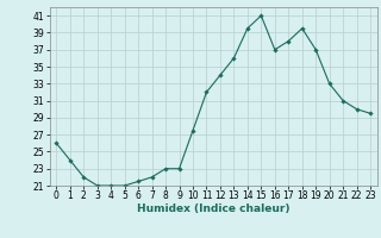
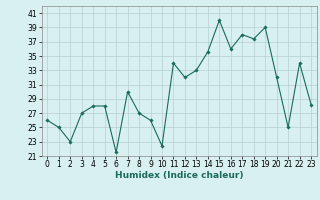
1: 24.0 -> 25.0
2: 22.0 -> 23.0
3: 21.0 -> 27.0
4: 21.0 -> 28.0
5: 21.0 -> 28.0
7: 22.0 -> 30.0
8: 23.0 -> 27.0
9: 23.0 -> 26.0
10: 27.5 -> 22.4
11: 32.0 -> 34.0
12: 34.0 -> 32.0
13: 36.0 -> 33.0
14: 39.5 -> 35.6
15: 41.0 -> 40.0
16: 37.0 -> 36.0
18: 39.5 -> 37.4
19: 37.0 -> 39.0
20: 33.0 -> 32.0
21: 31.0 -> 25.0
22: 30.0 -> 34.0
23: 29.5 -> 28.2
